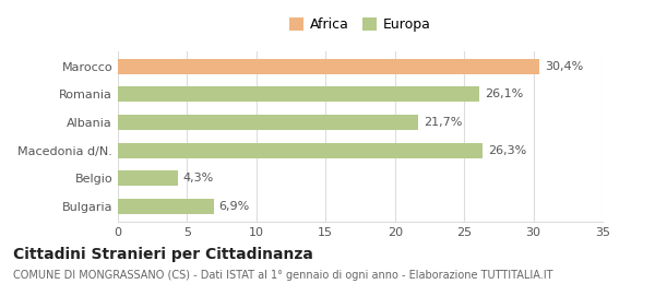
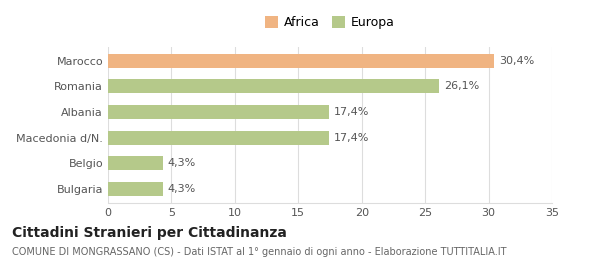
Albania: 21,7% -> 17,4%
Macedonia d/N.: 26,3% -> 17,4%
Bulgaria: 6,9% -> 4,3%
